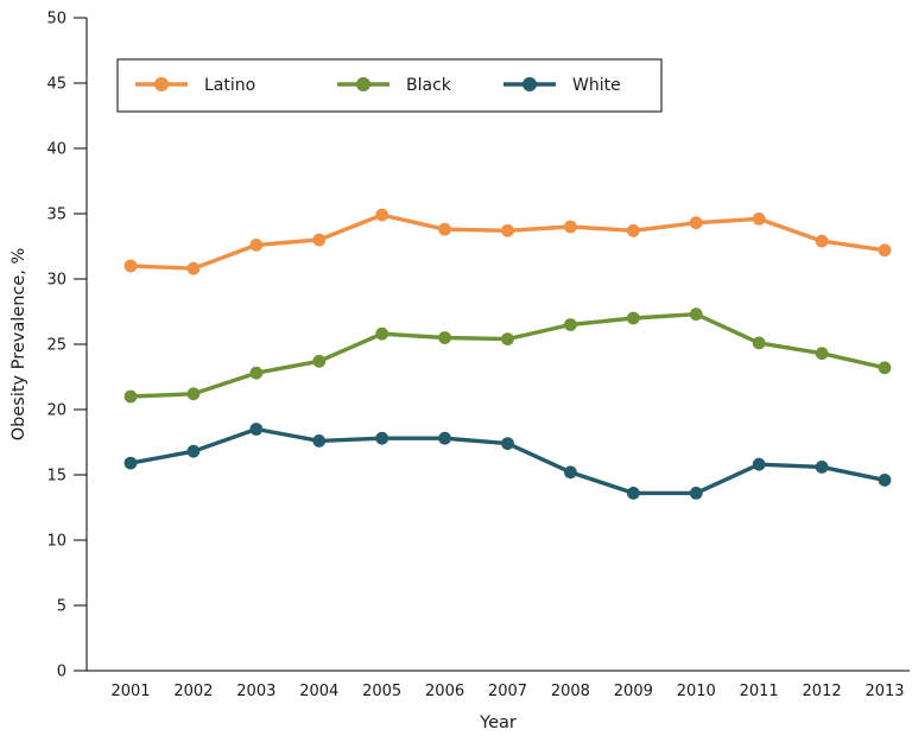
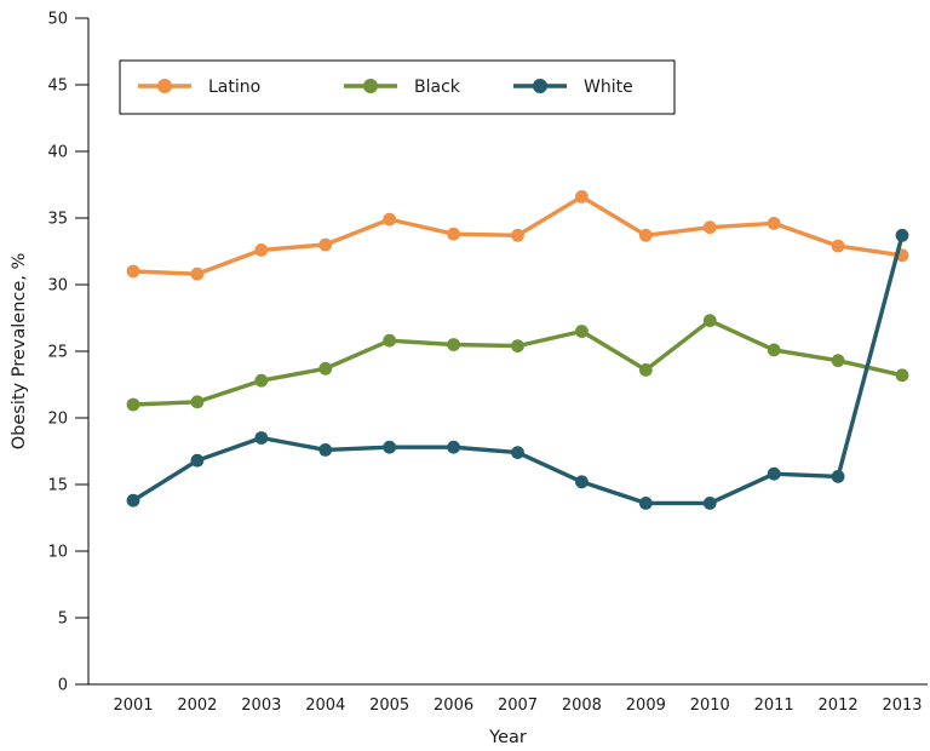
White/2001: 15.9 -> 13.8
Latino/2008: 34.0 -> 36.6
Black/2009: 27.0 -> 23.6
White/2013: 14.6 -> 33.7
